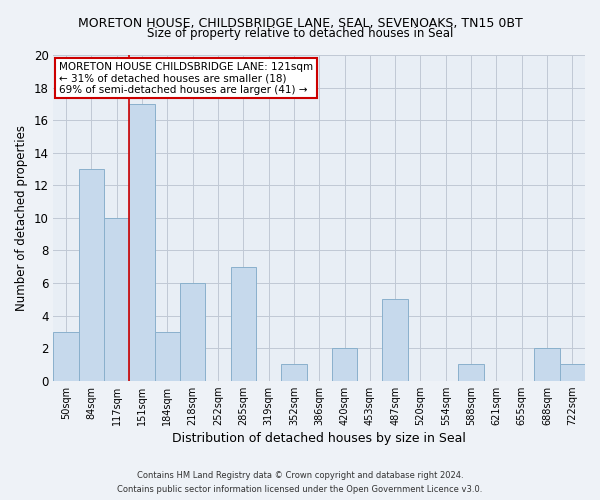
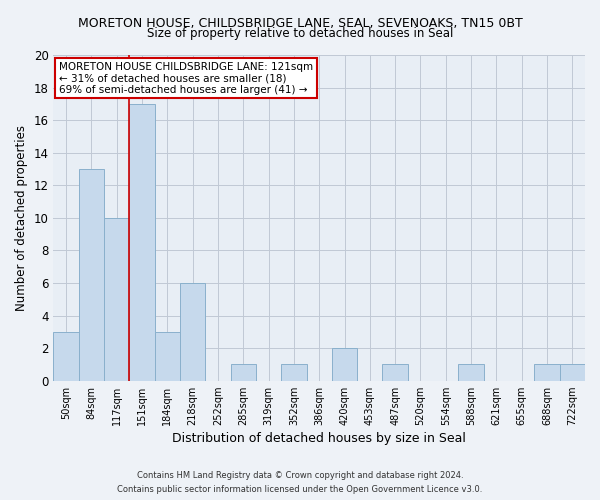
285sqm: 7 -> 1
487sqm: 5 -> 1
688sqm: 2 -> 1
